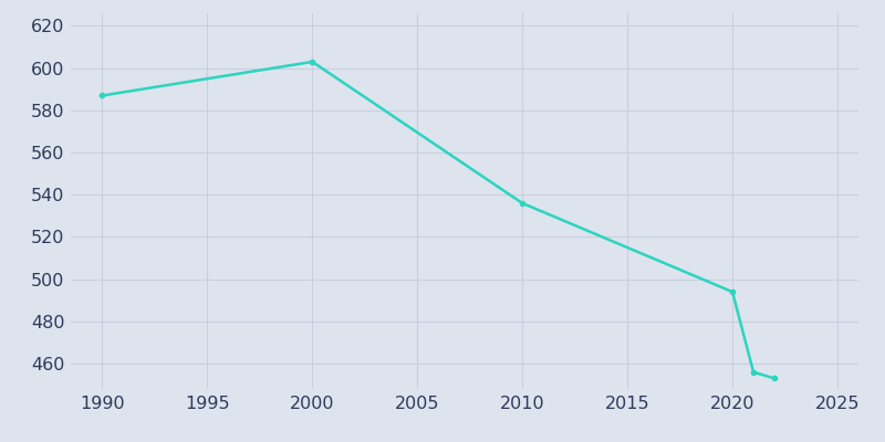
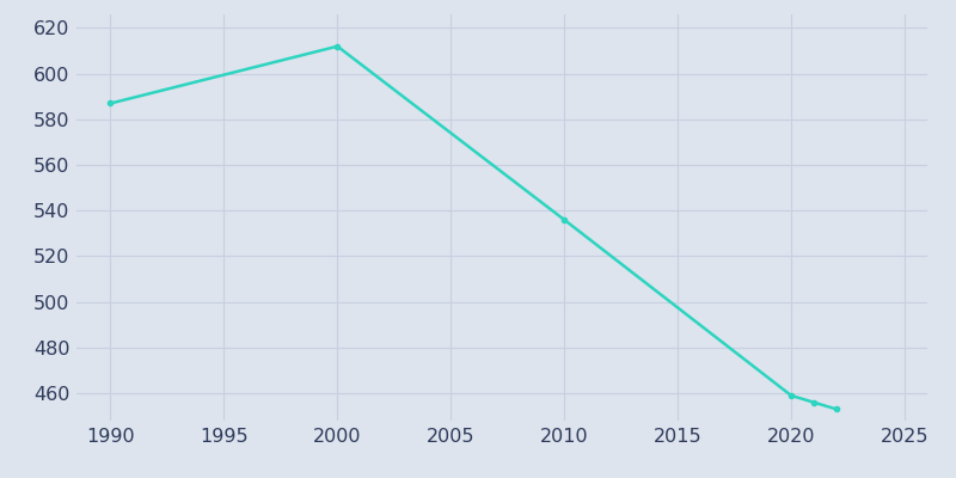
2000: 603 -> 612
2020: 494 -> 459
